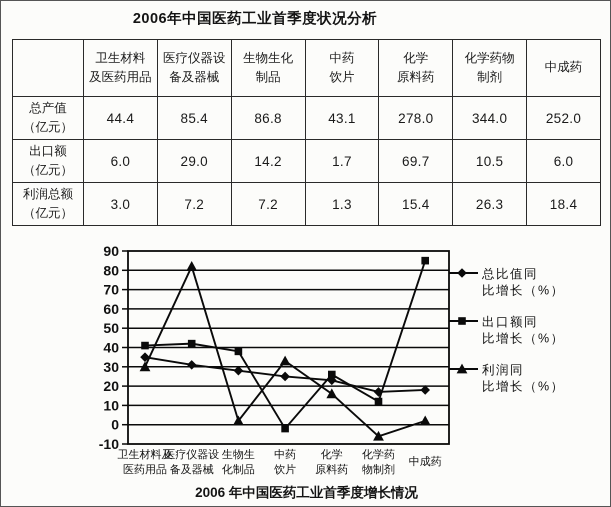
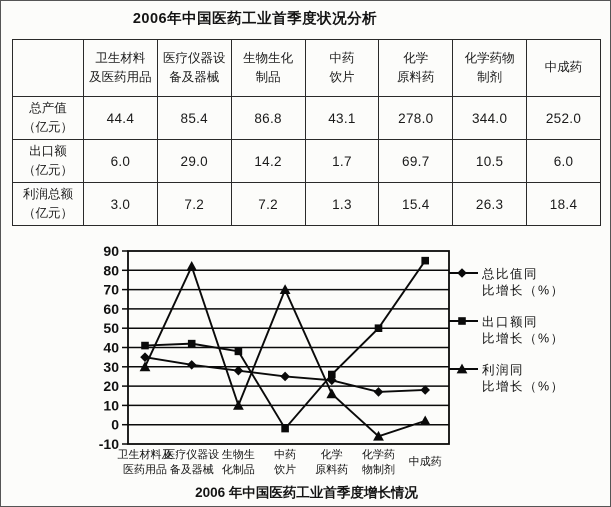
利润同比增长（%）/生物生化制品: 2 -> 10
利润同比增长（%）/中药饮片: 33 -> 70
出口额同比增长（%）/化学药物制剂: 12 -> 50
